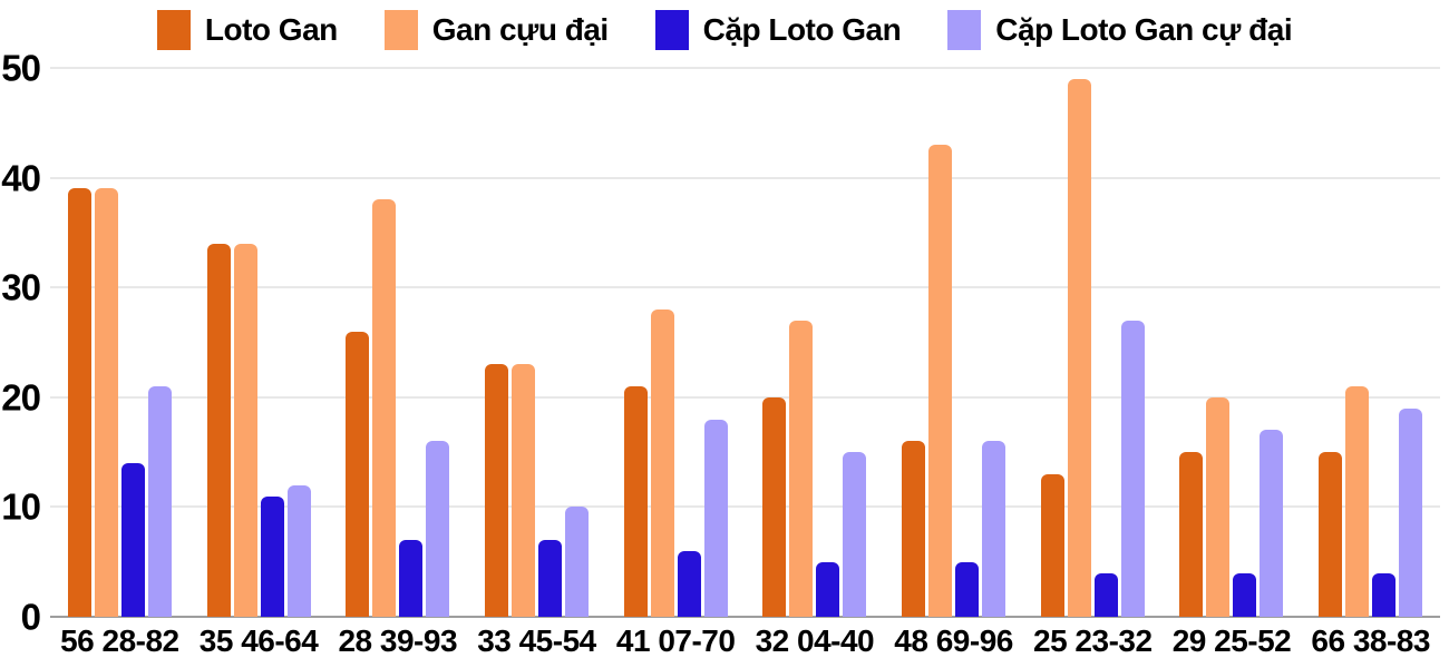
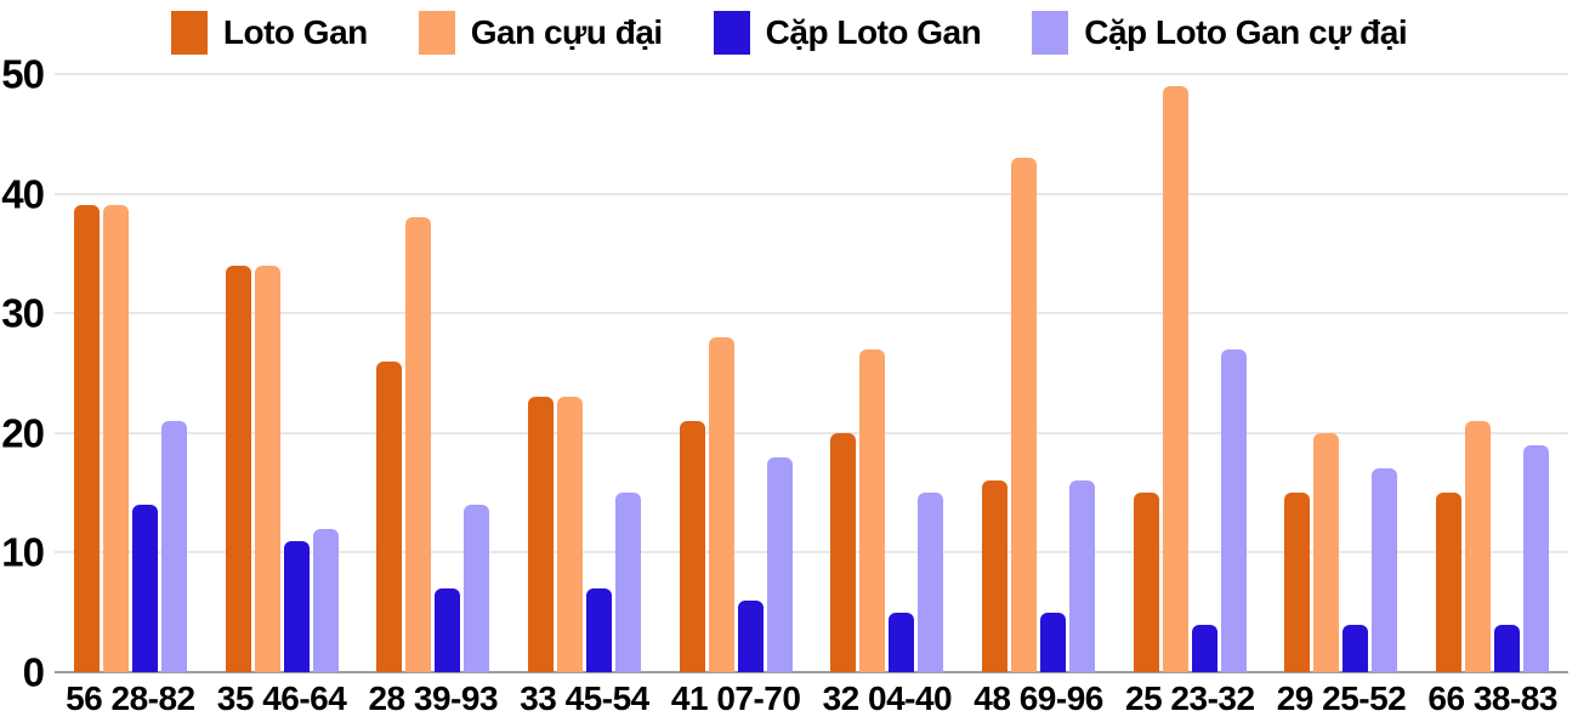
Cặp Loto Gan cự đại/28 39-93: 16 -> 14
Cặp Loto Gan cự đại/33 45-54: 10 -> 15
Loto Gan/25 23-32: 13 -> 15
